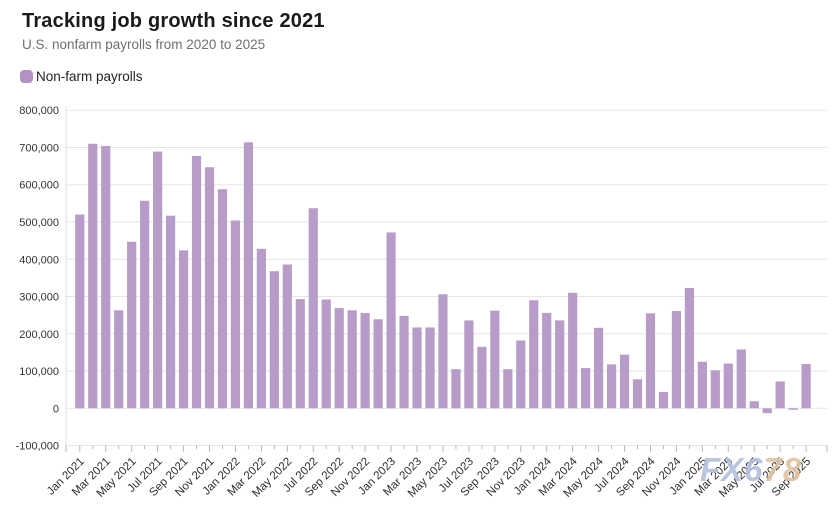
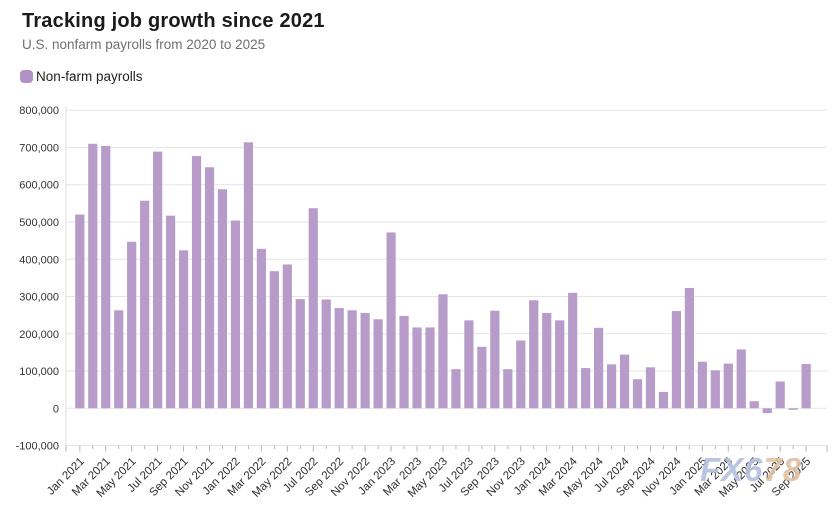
Sep 2024: 260000 -> 110000
